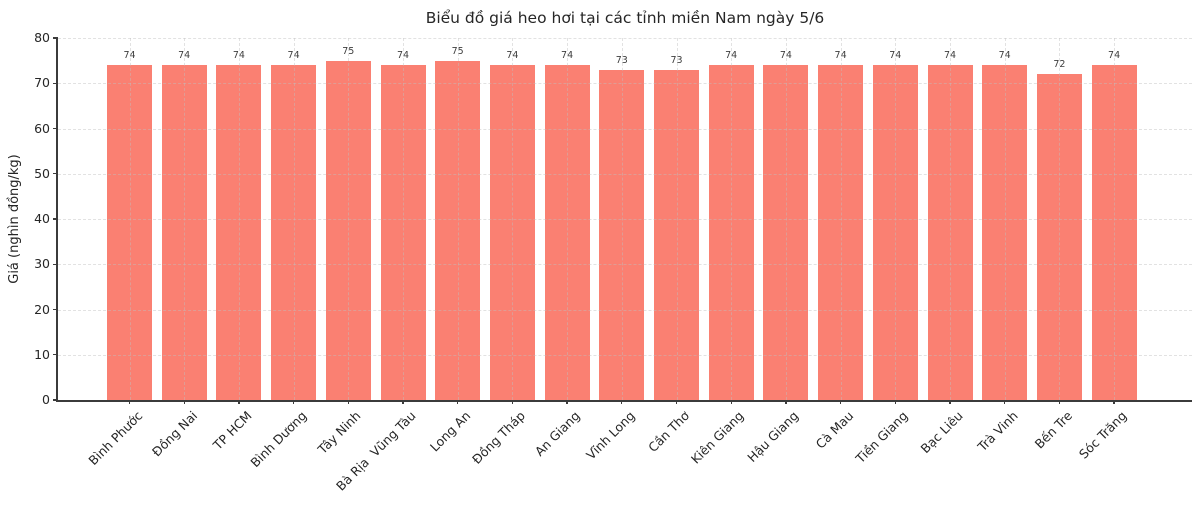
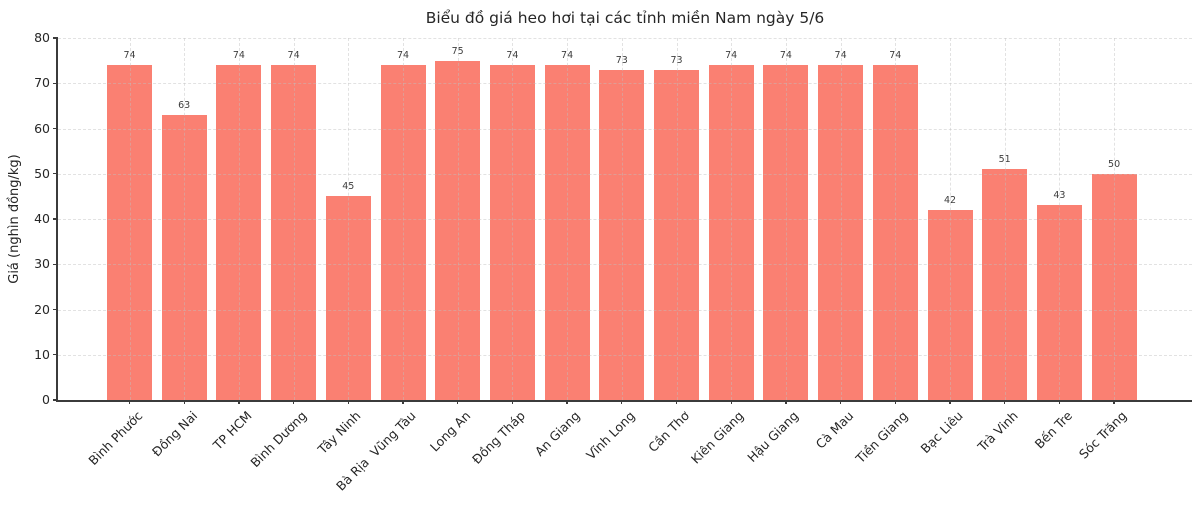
Đồng Nai: 74 -> 63
Tây Ninh: 75 -> 45
Bạc Liêu: 74 -> 42
Trà Vinh: 74 -> 51
Bến Tre: 72 -> 43
Sóc Trăng: 74 -> 50
